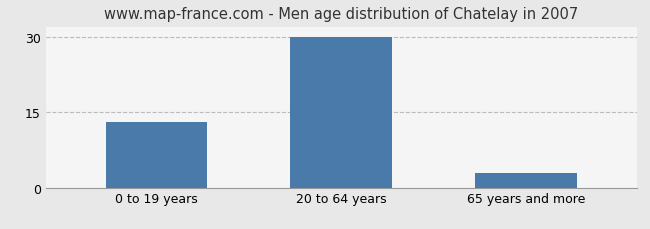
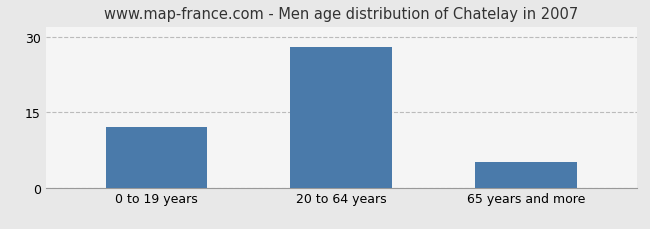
0 to 19 years: 13 -> 12
20 to 64 years: 30 -> 28
65 years and more: 3 -> 5
